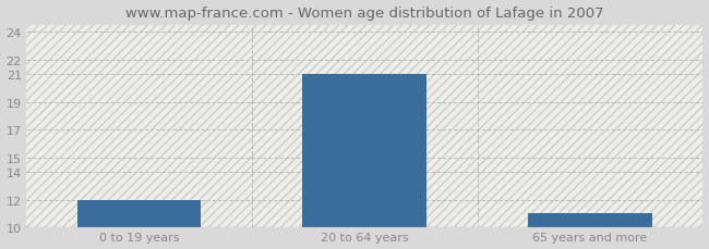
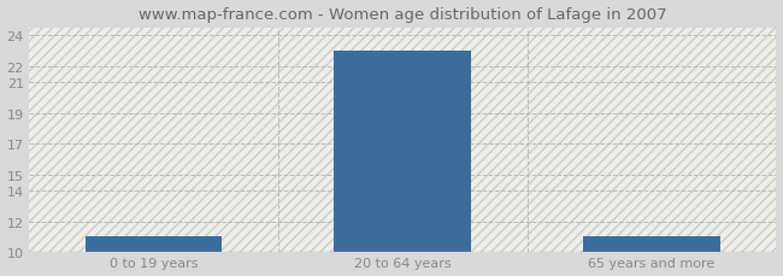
0 to 19 years: 12 -> 11
20 to 64 years: 21 -> 23
